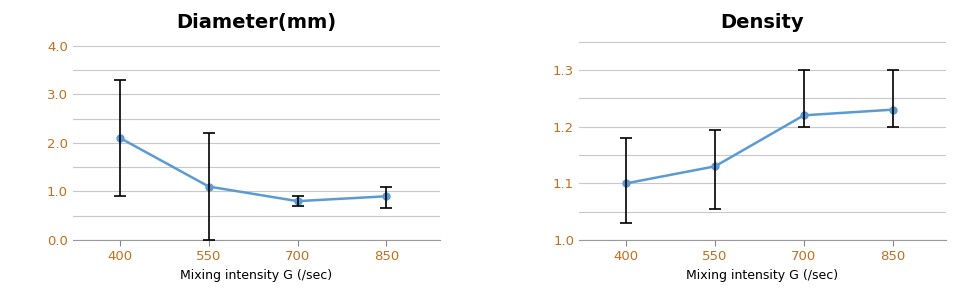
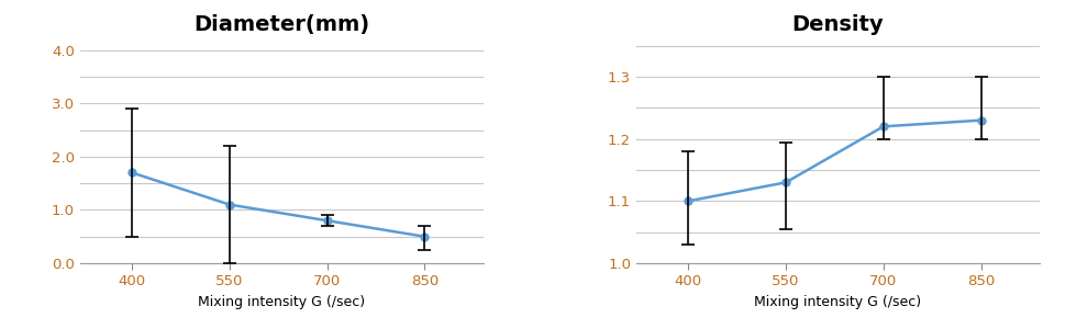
Diameter(mm)/400: 2.1 -> 1.7
Diameter(mm)/850: 0.9 -> 0.5
